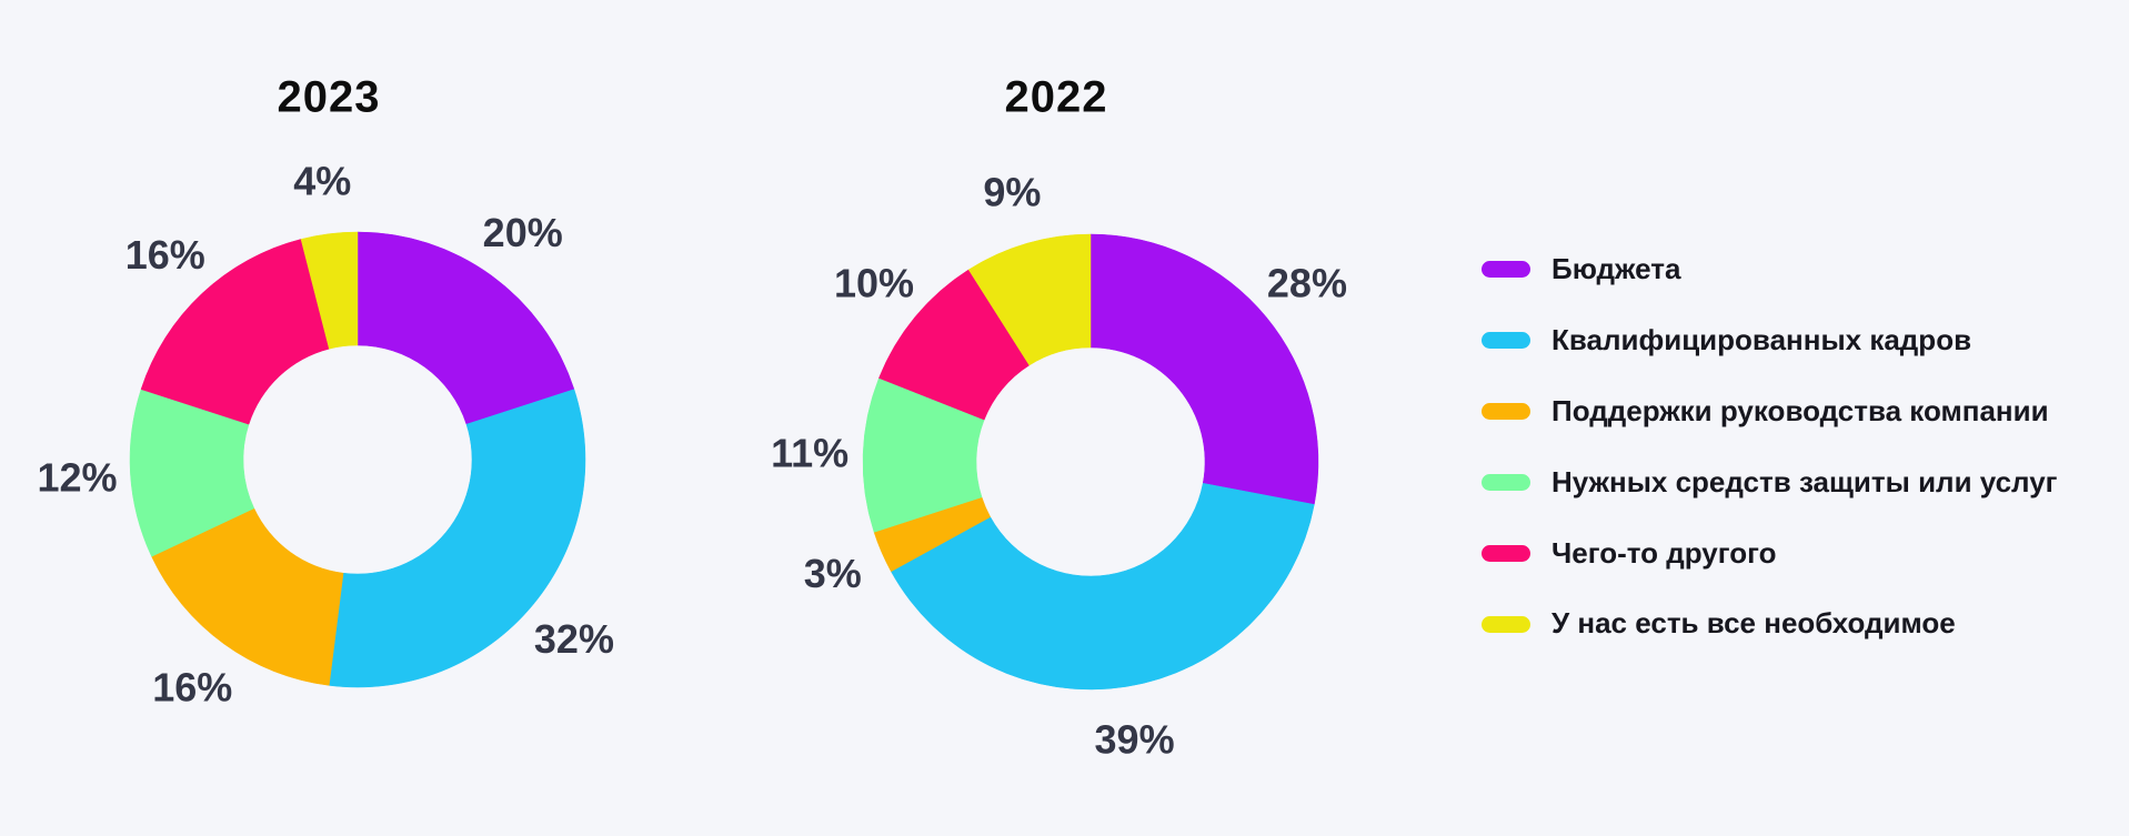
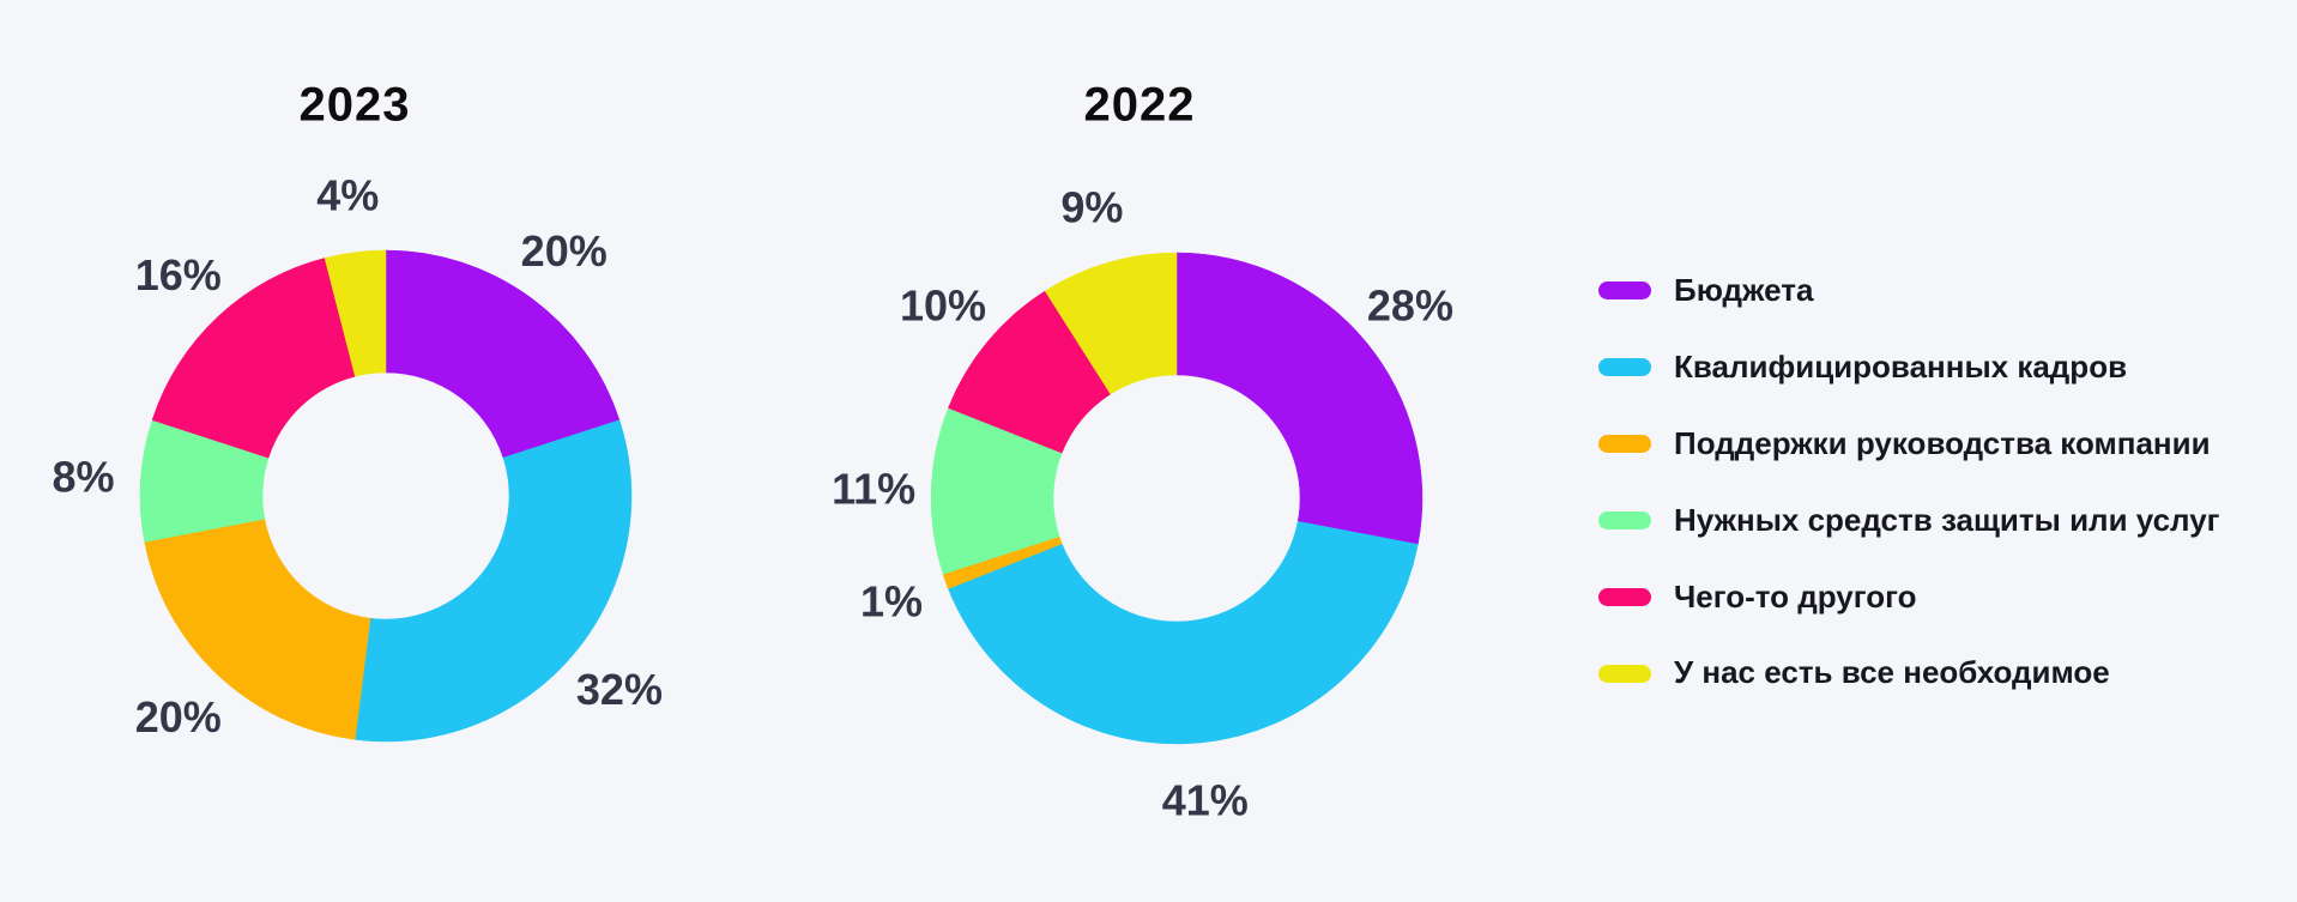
2023/Поддержки руководства компании: 16% -> 20%
2023/Нужных средств защиты или услуг: 12% -> 8%
2022/Квалифицированных кадров: 39% -> 41%
2022/Поддержки руководства компании: 3% -> 1%
